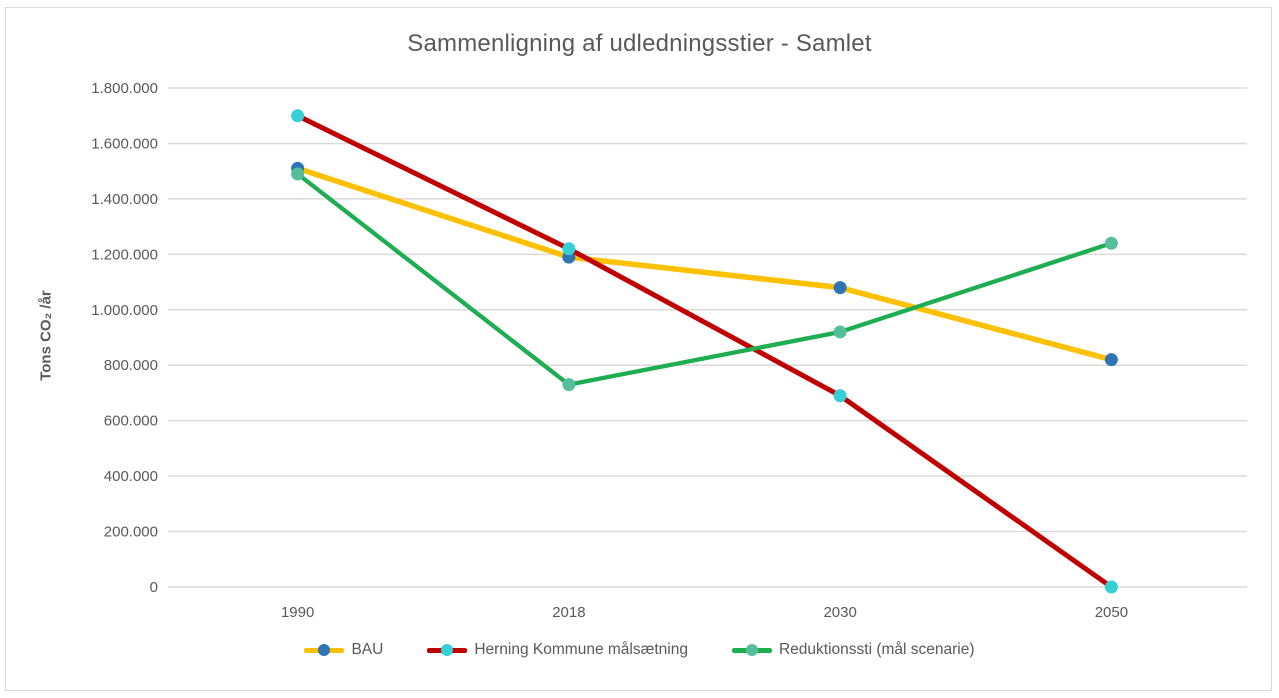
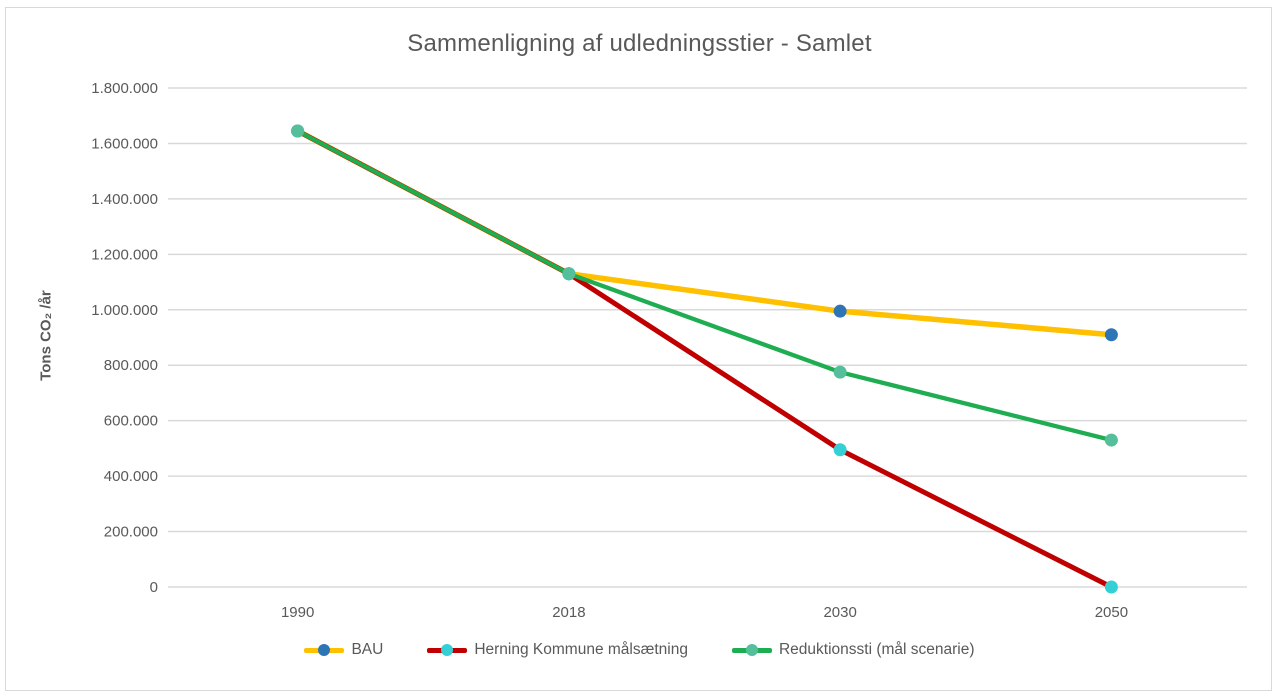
BAU/1990: 1510000 -> 1640000
Herning Kommune målsætning/1990: 1700000 -> 1640000
Reduktionssti (mål scenarie)/1990: 1490000 -> 1640000
BAU/2018: 1190000 -> 1130000
Herning Kommune målsætning/2018: 1220000 -> 1130000
Reduktionssti (mål scenarie)/2018: 730000 -> 1130000
BAU/2030: 1080000 -> 1000000
Herning Kommune målsætning/2030: 690000 -> 500000
Reduktionssti (mål scenarie)/2030: 920000 -> 780000
BAU/2050: 820000 -> 910000
Reduktionssti (mål scenarie)/2050: 1240000 -> 530000
